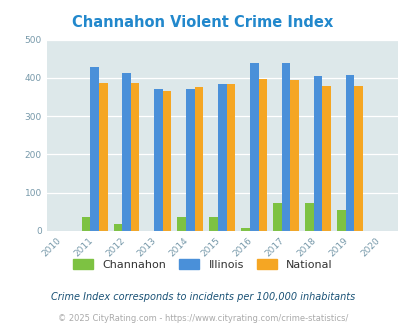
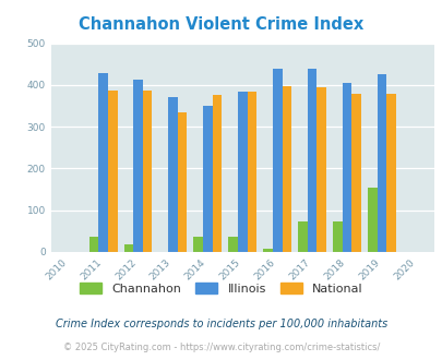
National/2013: 367 -> 335
Illinois/2014: 370 -> 350
Channahon/2019: 55 -> 155
Illinois/2019: 407 -> 425
